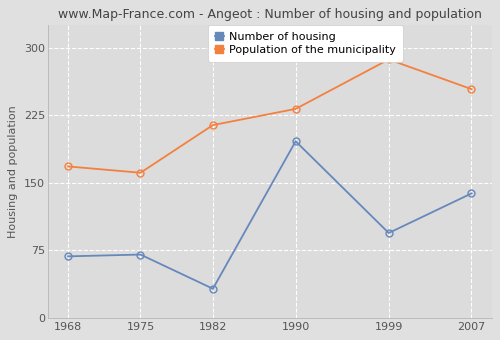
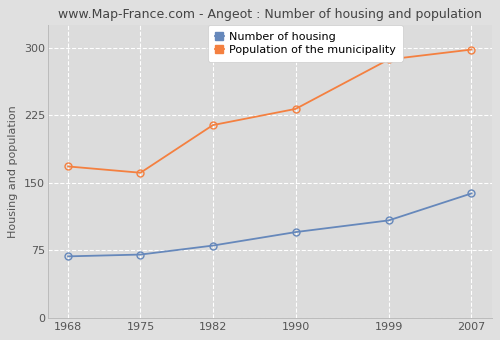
Number of housing/1982: 32 -> 80
Number of housing/1990: 196 -> 95
Number of housing/1999: 94 -> 108
Population of the municipality/2007: 254 -> 298
